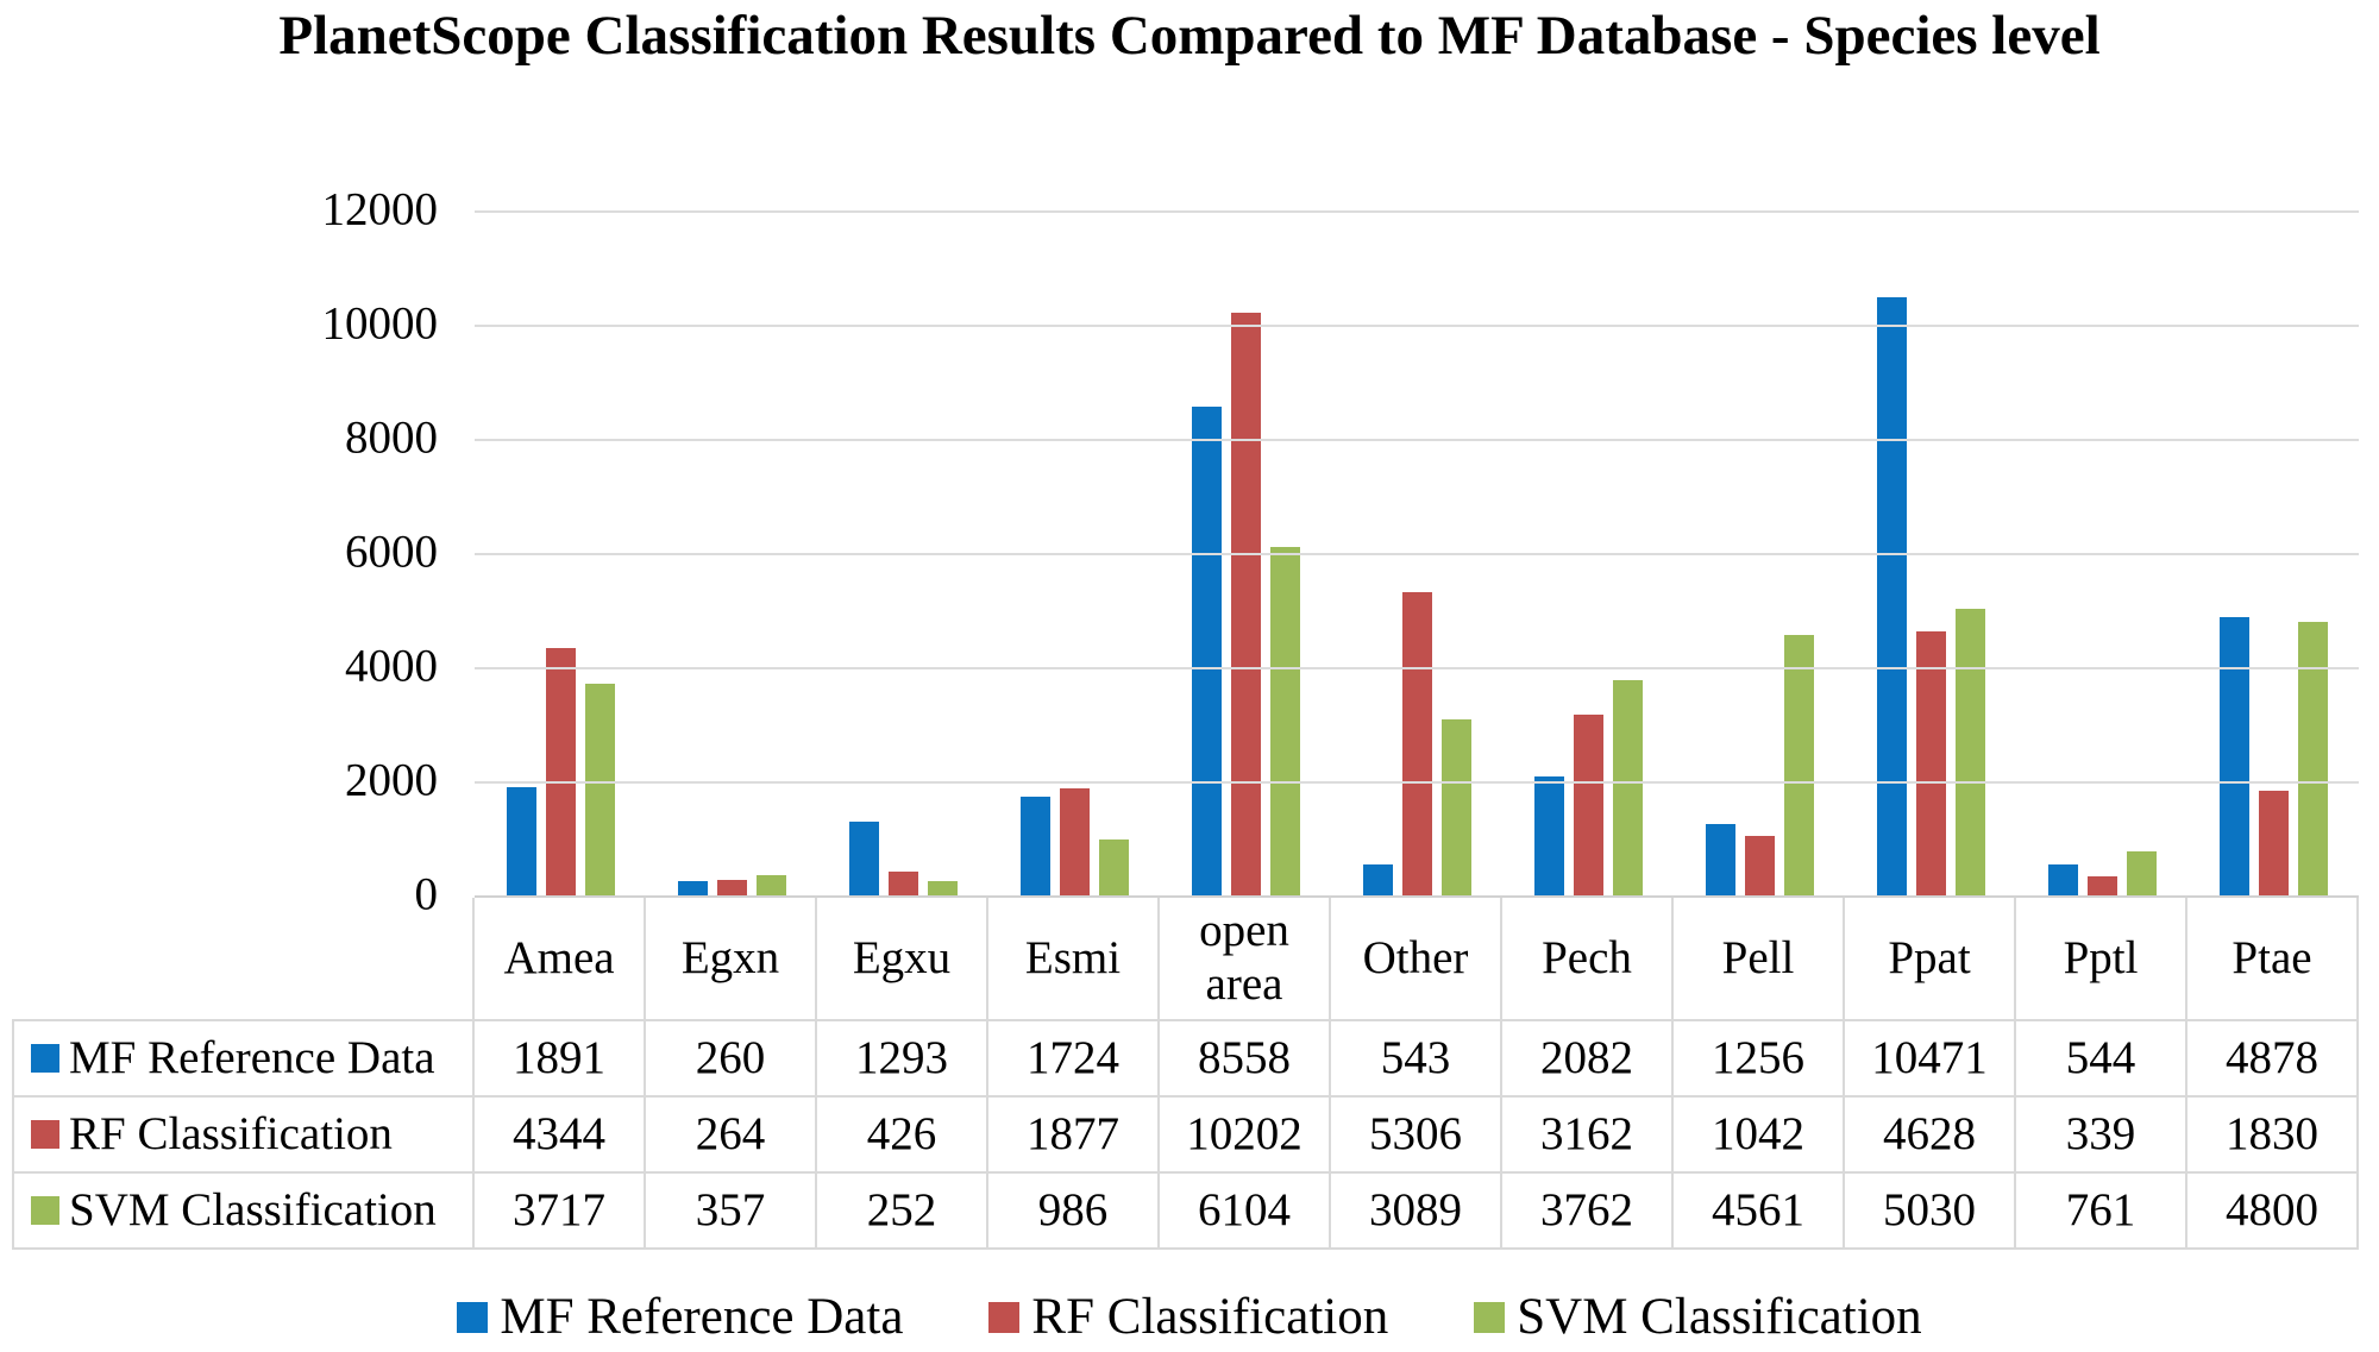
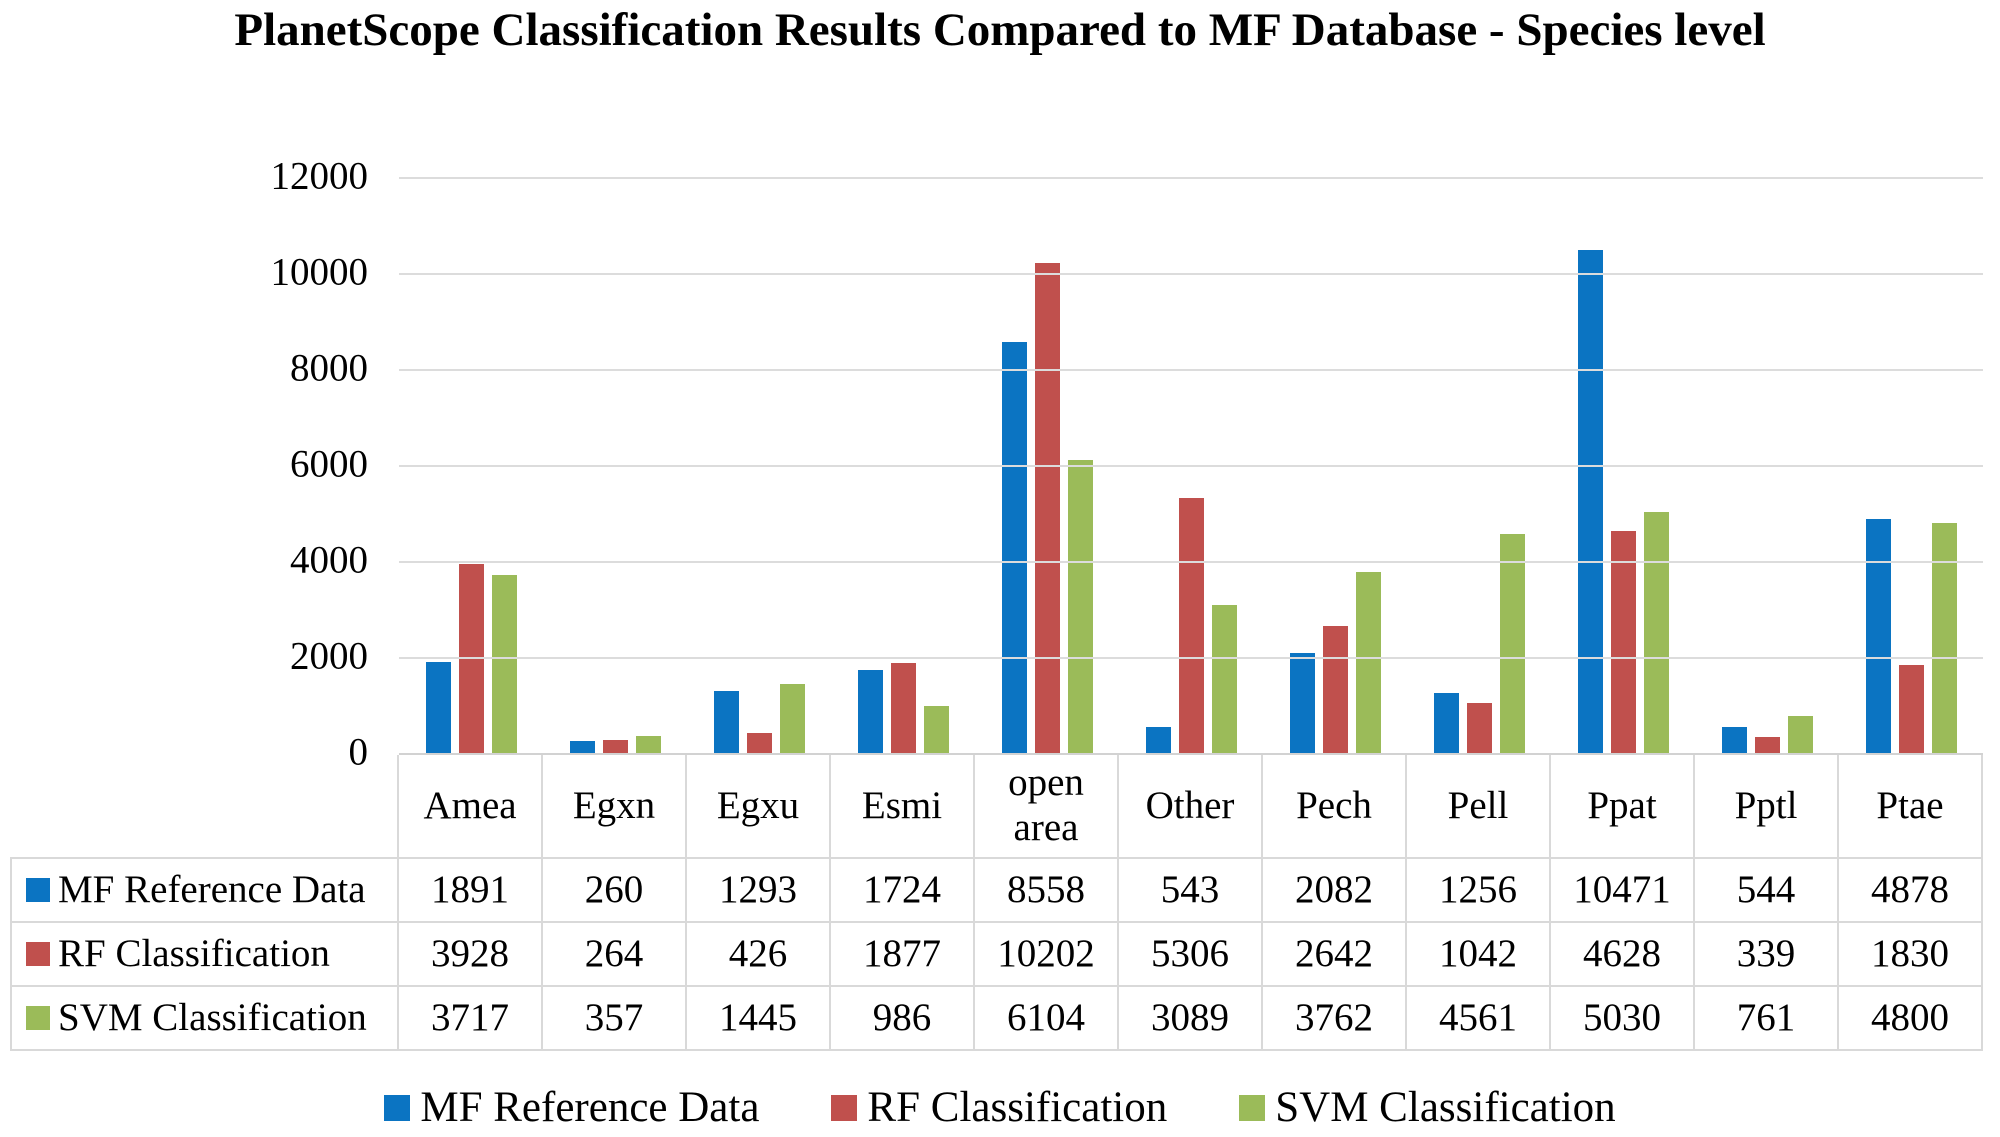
RF Classification/Amea: 4344 -> 3928
SVM Classification/Egxu: 252 -> 1445
RF Classification/Pech: 3162 -> 2642
